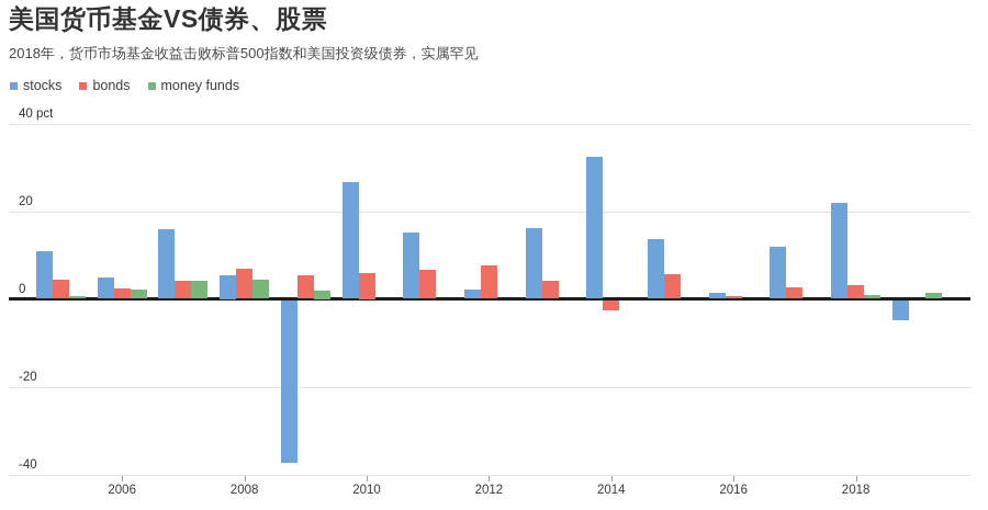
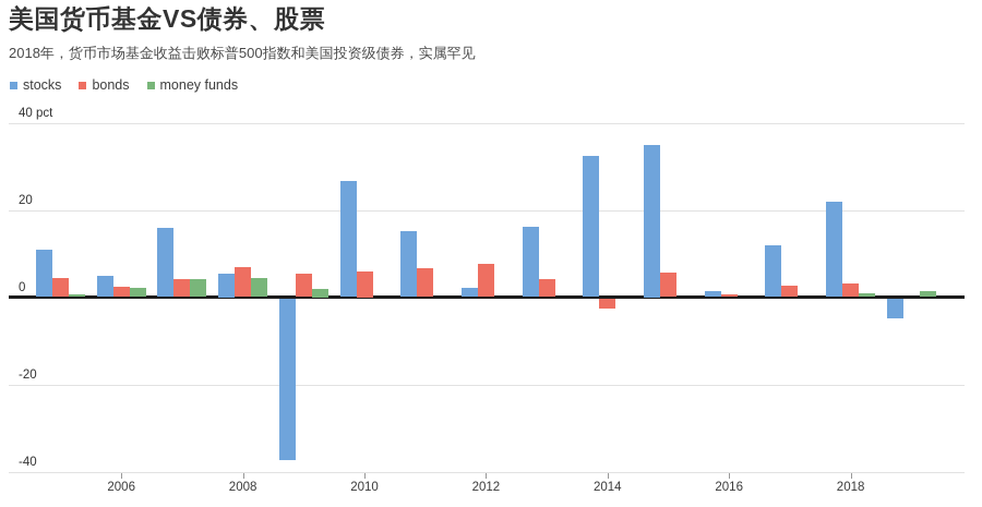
stocks/2014: 14 -> 35
